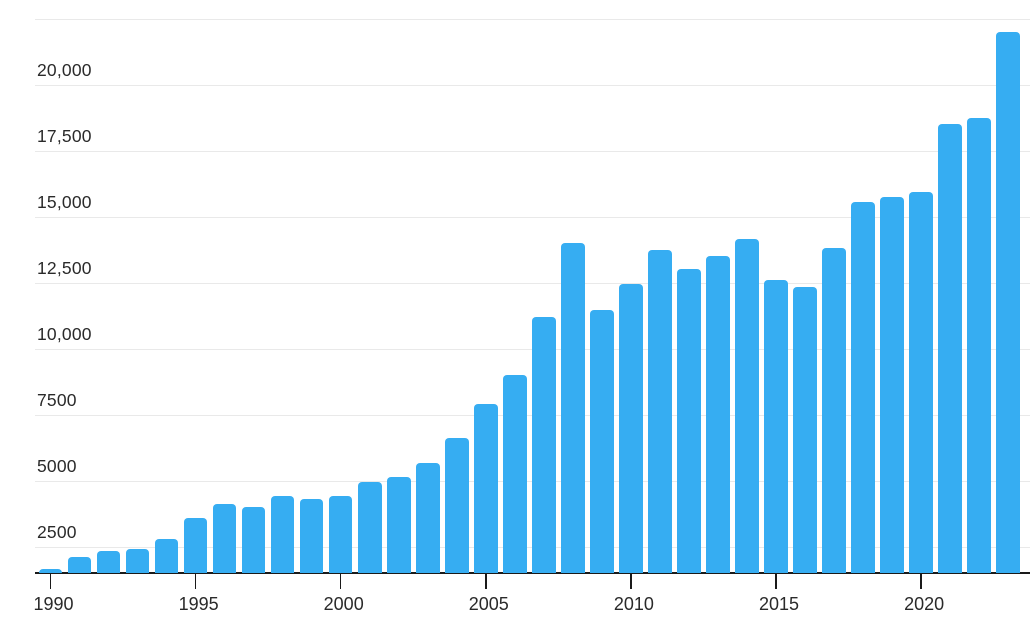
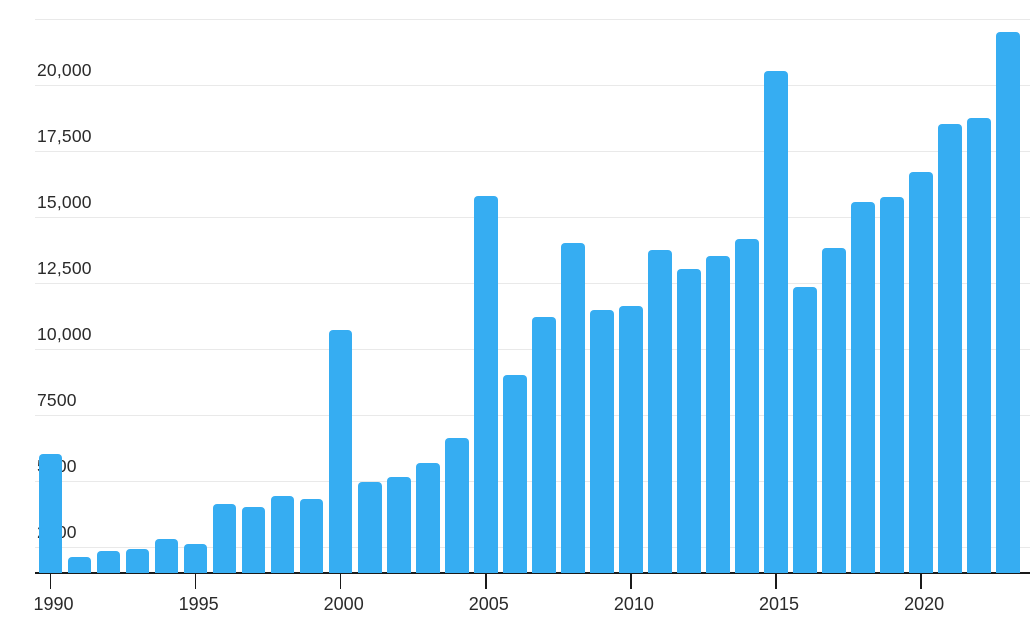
1990: 1600 -> 6000
1995: 3600 -> 2600
2000: 4400 -> 10700
2005: 7900 -> 15800
2010: 12400 -> 11600
2015: 12600 -> 20500
2020: 16000 -> 16700
